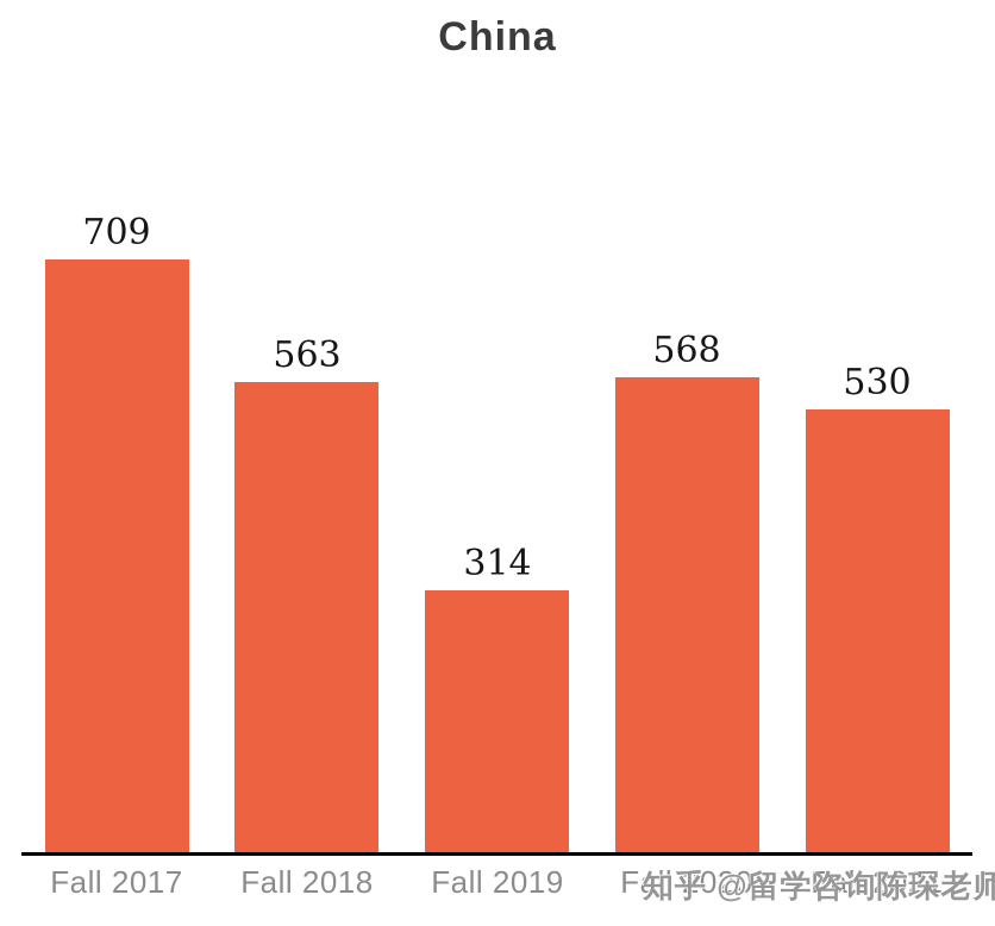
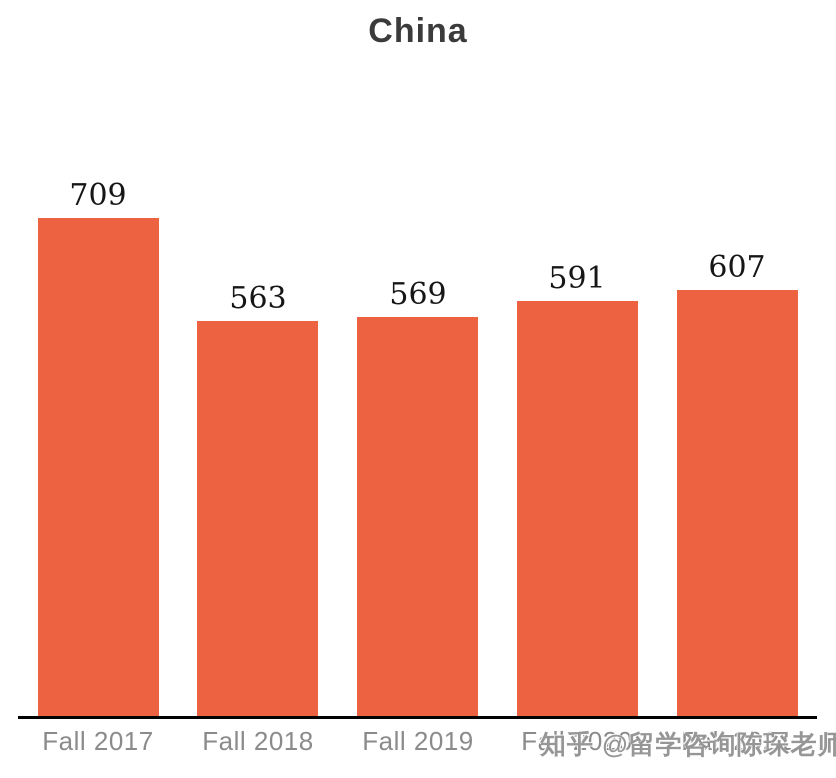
Fall 2019: 314 -> 569
Fall 2020: 568 -> 591
Fall 2021: 530 -> 607
